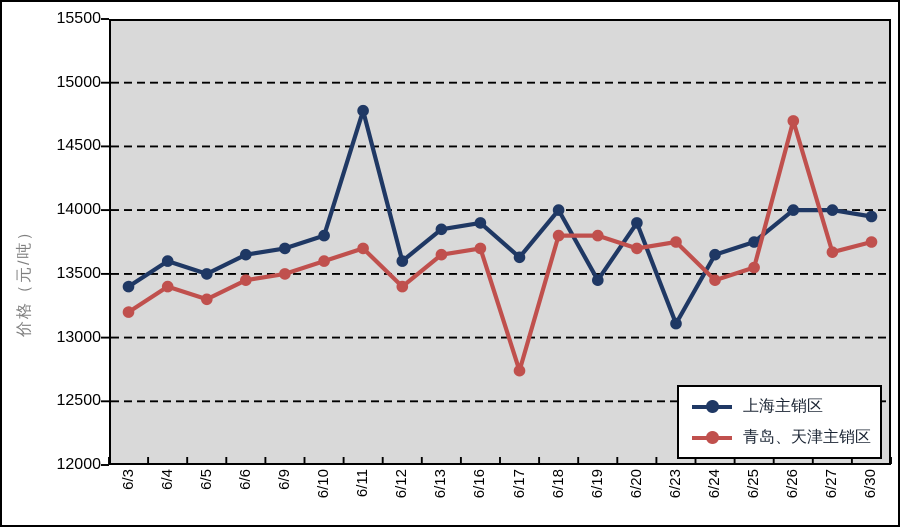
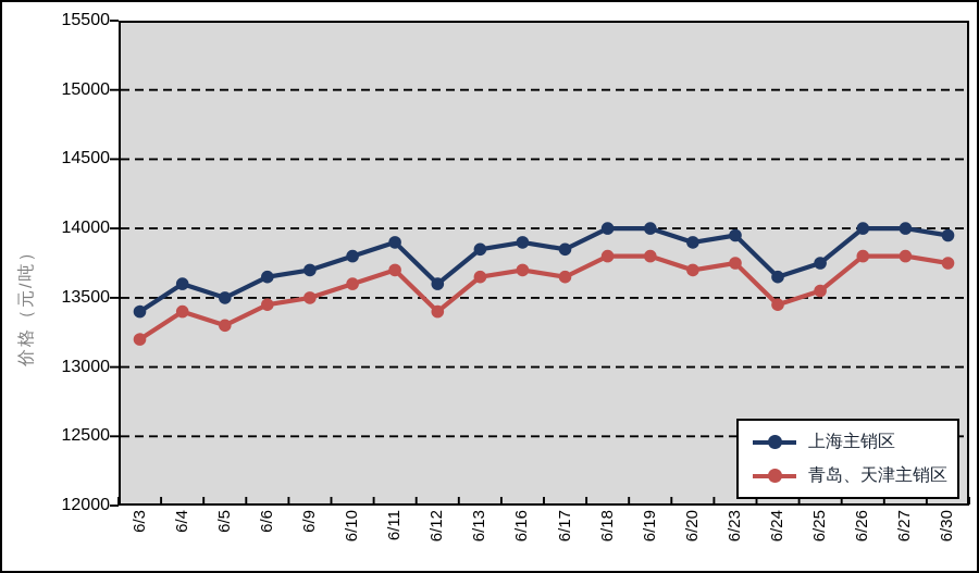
上海主销区/6/11: 14780 -> 13900
上海主销区/6/17: 13630 -> 13850
青岛、天津主销区/6/17: 12740 -> 13650
上海主销区/6/19: 13450 -> 14000
上海主销区/6/23: 13110 -> 13950
青岛、天津主销区/6/26: 14700 -> 13800
青岛、天津主销区/6/27: 13670 -> 13800
